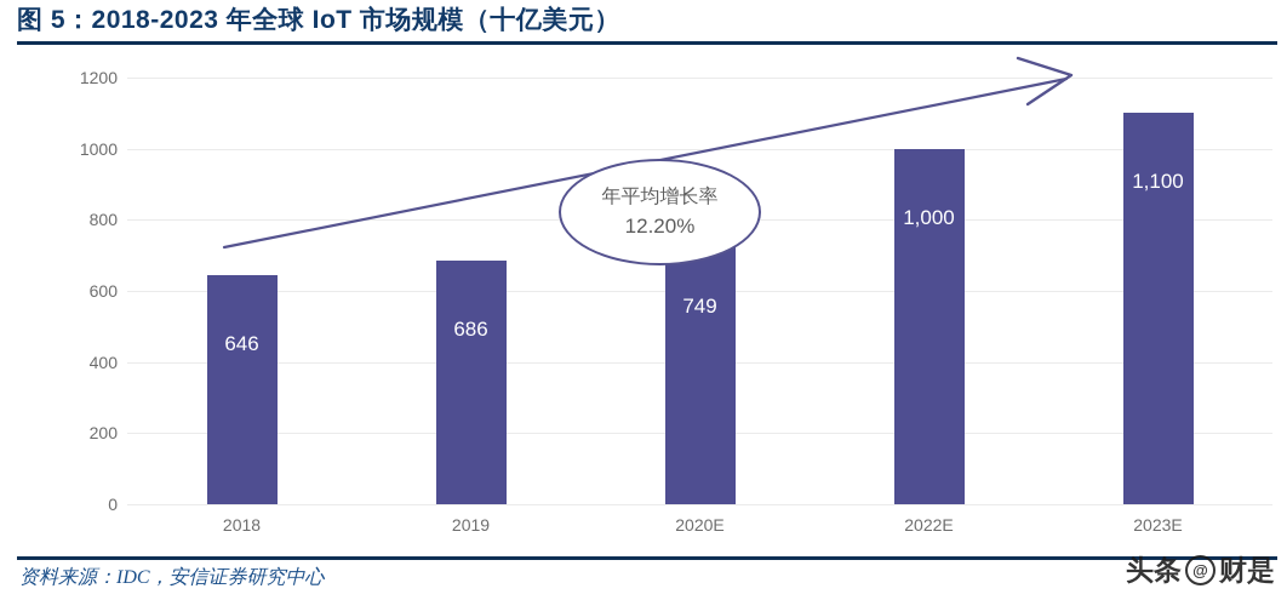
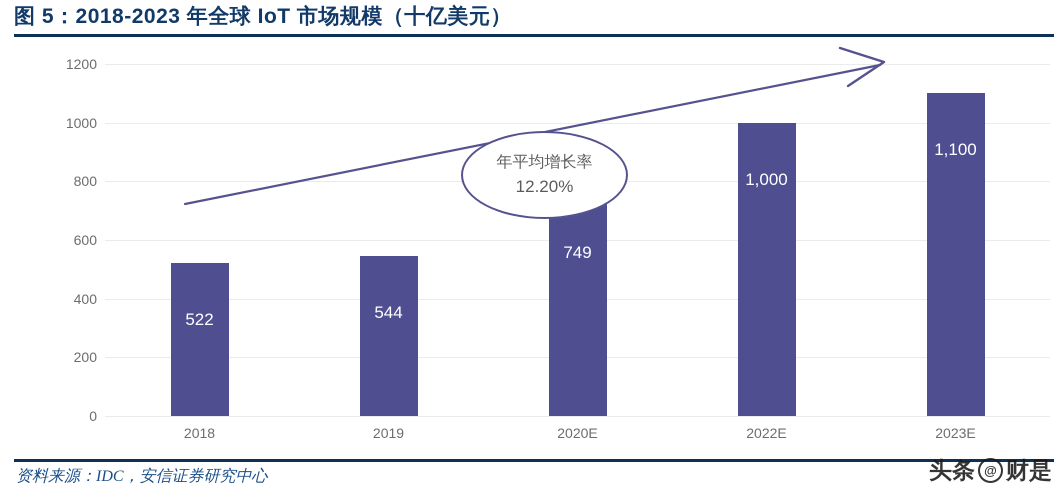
2018: 646 -> 522
2019: 686 -> 544
